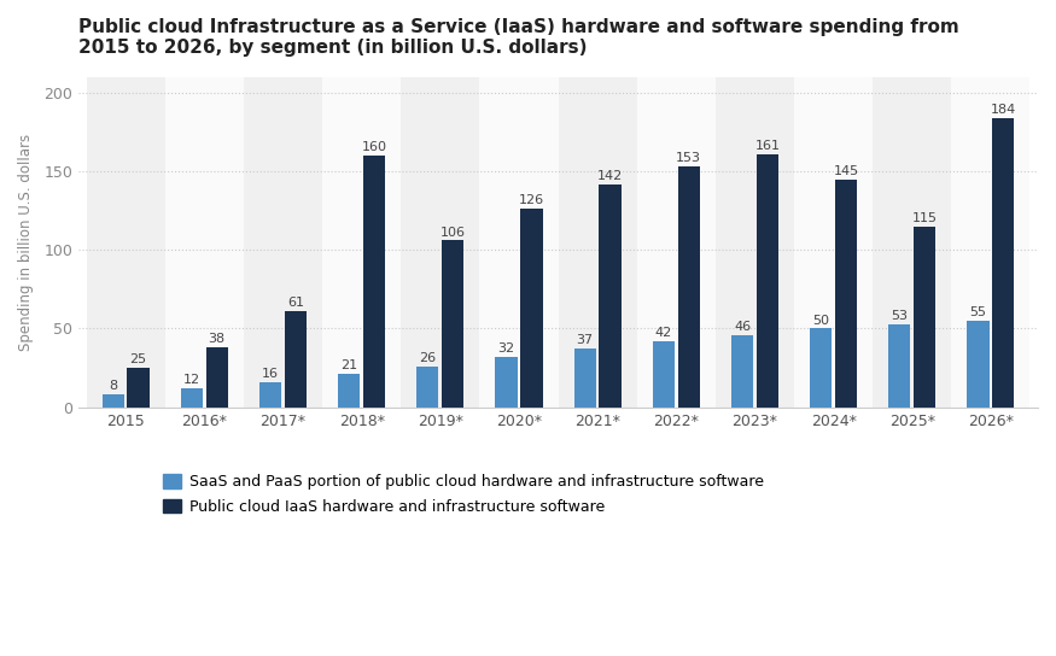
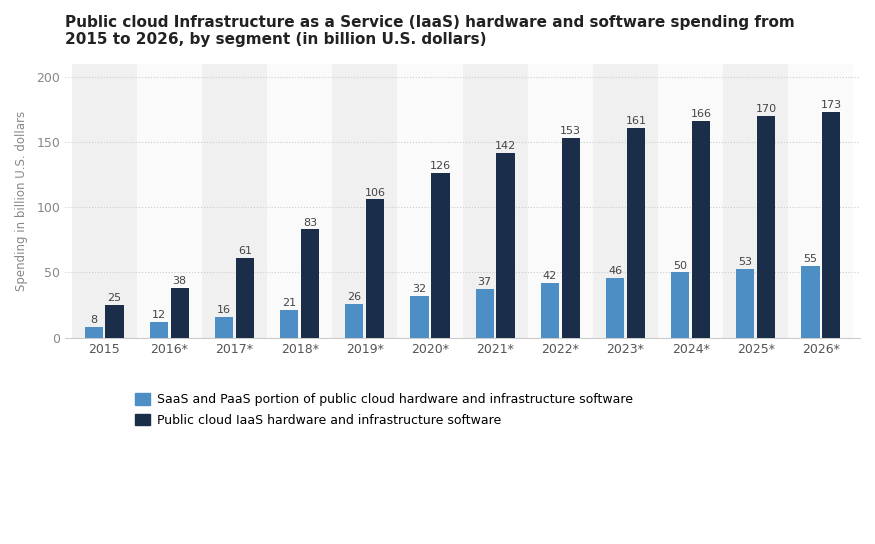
Public cloud IaaS hardware and infrastructure software/2018*: 160 -> 83
Public cloud IaaS hardware and infrastructure software/2024*: 145 -> 166
Public cloud IaaS hardware and infrastructure software/2025*: 115 -> 170
Public cloud IaaS hardware and infrastructure software/2026*: 184 -> 173
